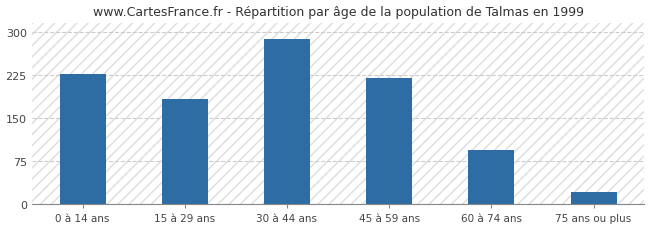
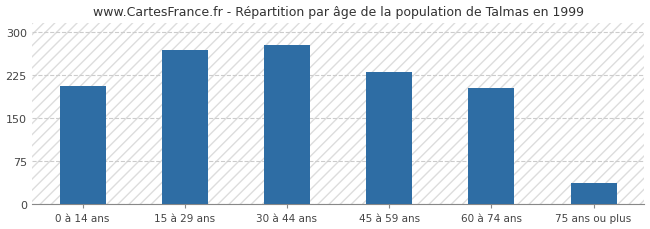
0 à 14 ans: 226 -> 206
15 à 29 ans: 183 -> 268
30 à 44 ans: 287 -> 276
45 à 59 ans: 219 -> 230
60 à 74 ans: 95 -> 202
75 ans ou plus: 22 -> 38
